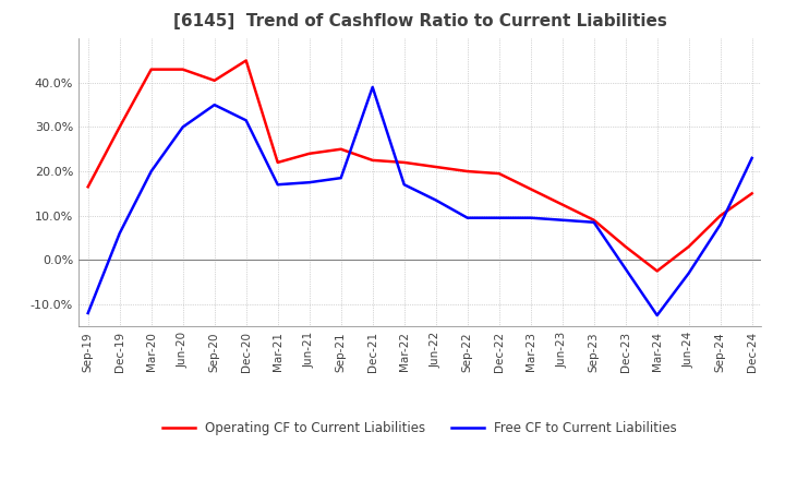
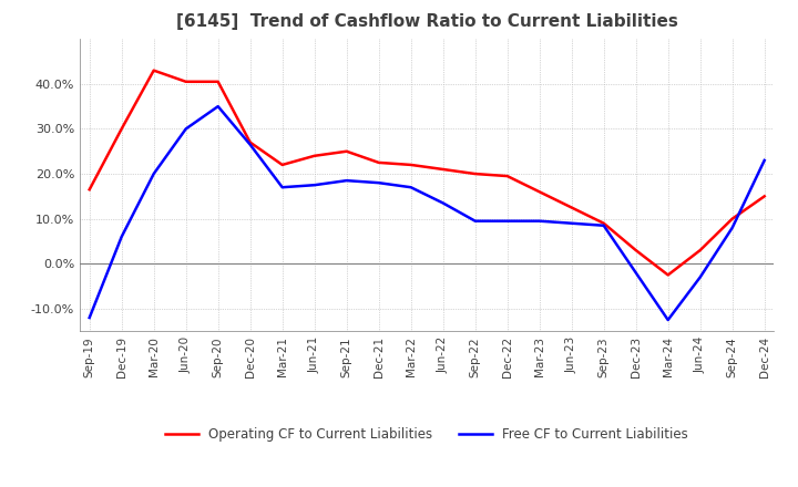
Operating CF to Current Liabilities/Jun-20: 43.0% -> 40.5%
Operating CF to Current Liabilities/Dec-20: 45.0% -> 27.0%
Free CF to Current Liabilities/Dec-20: 31.5% -> 26.5%
Free CF to Current Liabilities/Dec-21: 39.0% -> 18.0%
